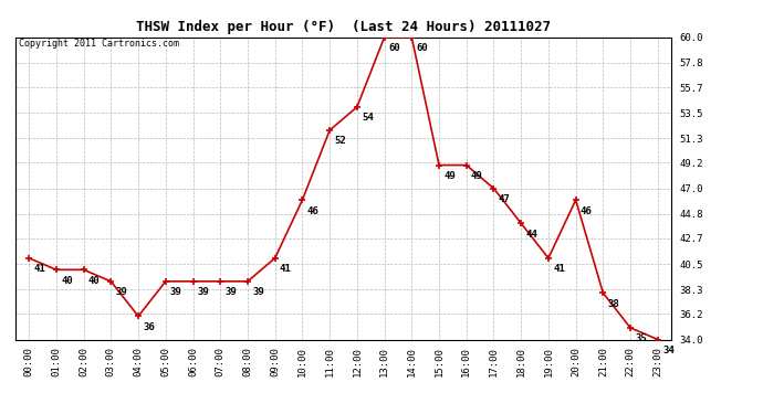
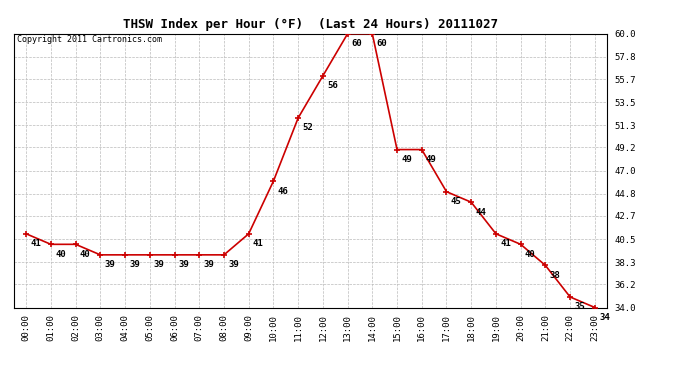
04:00: 36 -> 39
12:00: 54 -> 56
17:00: 47 -> 45
20:00: 46 -> 40
